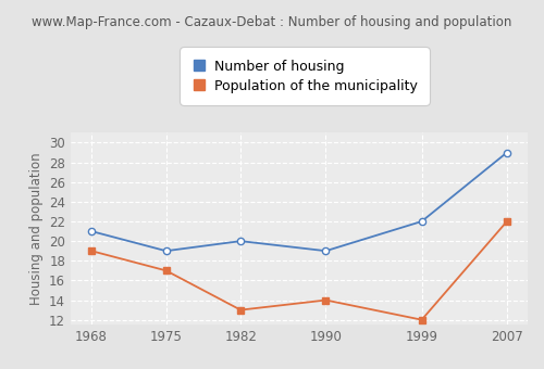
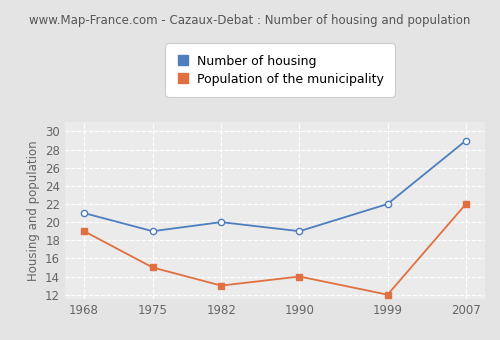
Population of the municipality/1975: 17 -> 15
